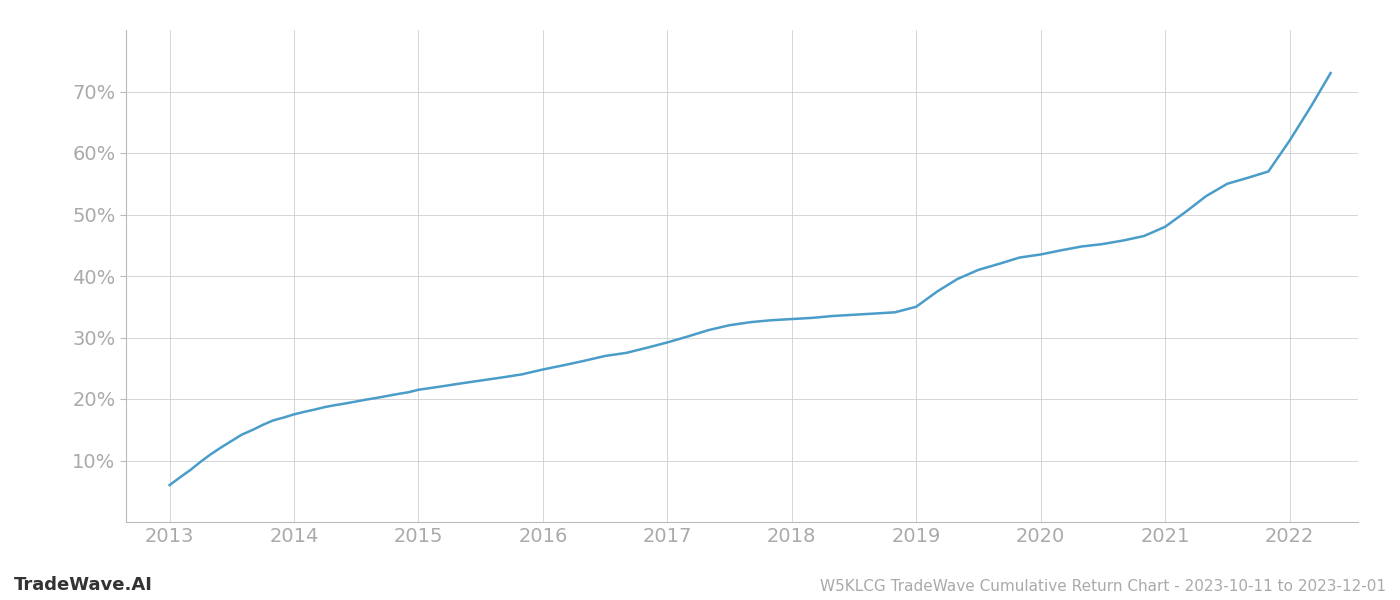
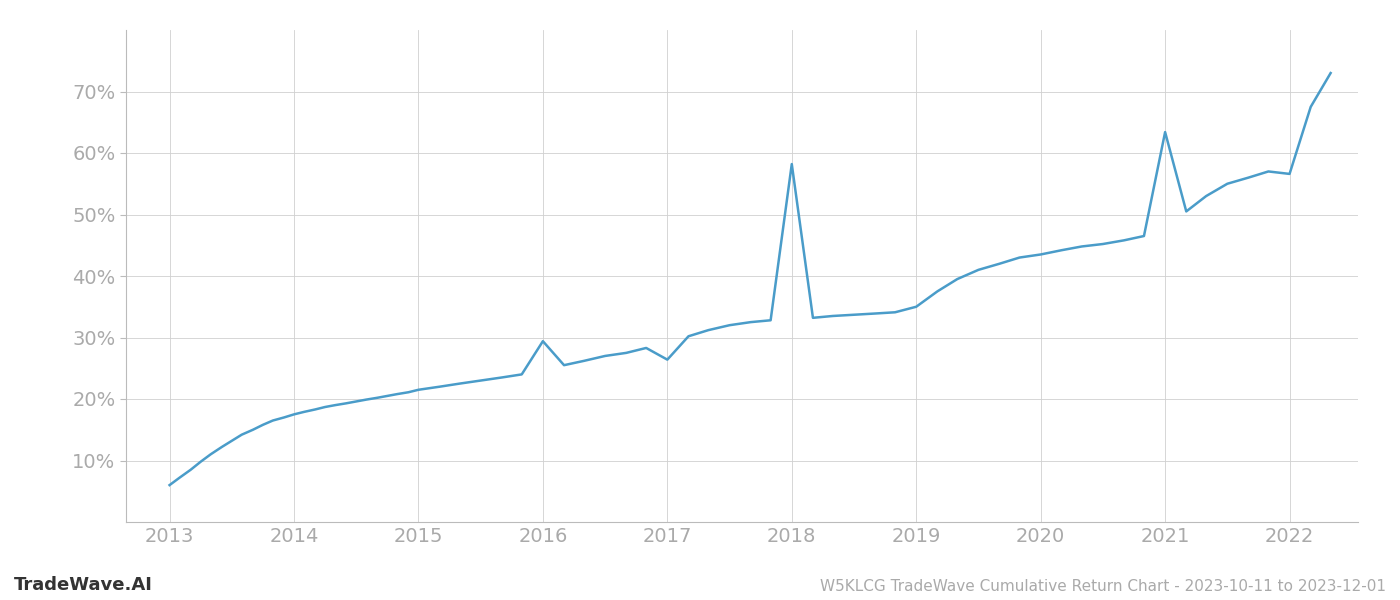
2016: 24.8% -> 29.4%
2017: 29.2% -> 26.4%
2018: 33.0% -> 58.2%
2021: 48.0% -> 63.4%
2022: 62.0% -> 56.6%
